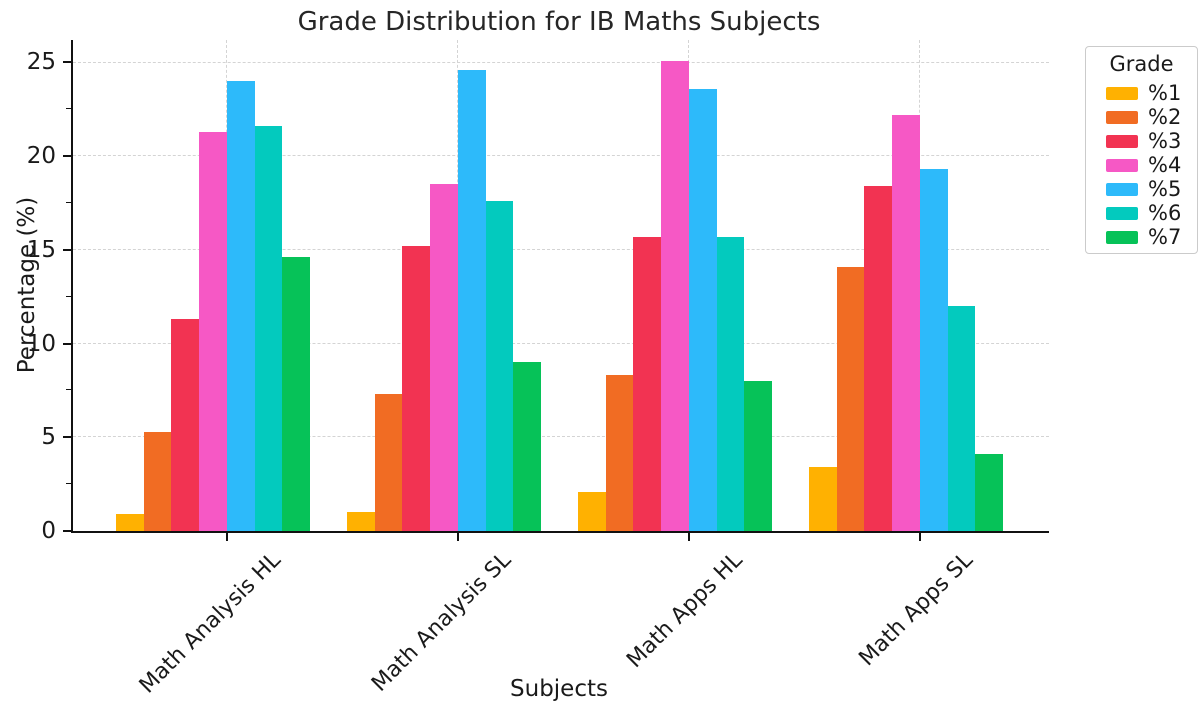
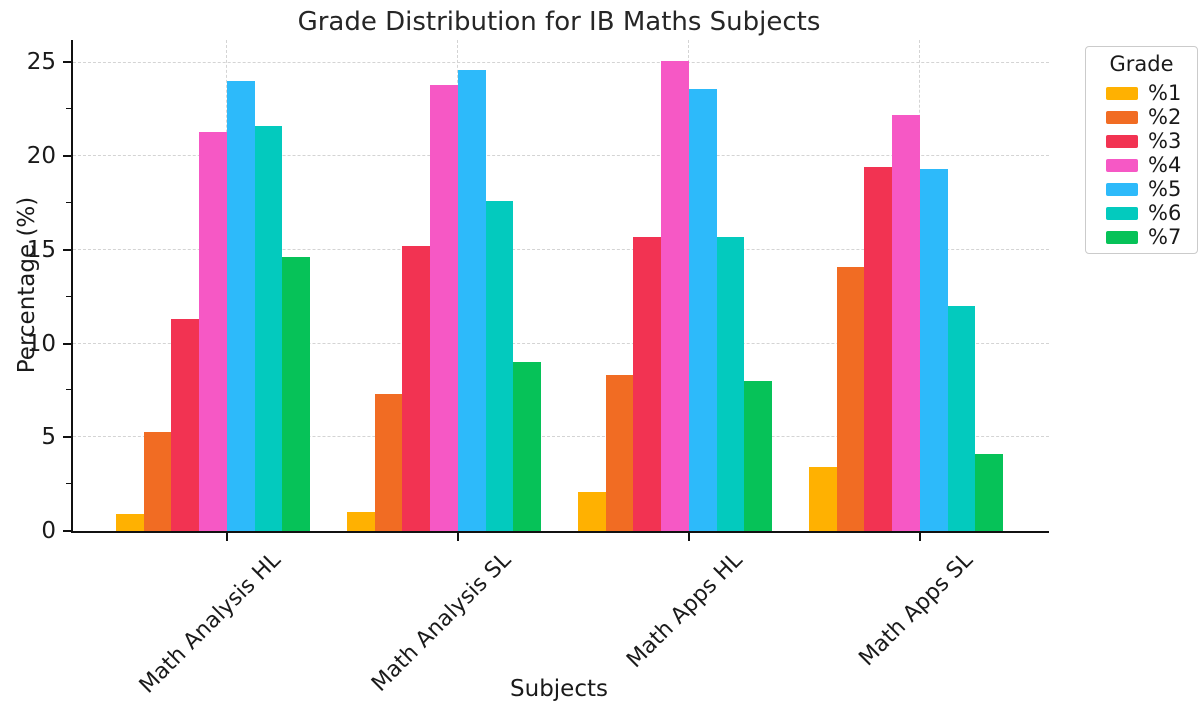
%4/Math Analysis SL: 18.5 -> 23.8
%3/Math Apps SL: 18.4 -> 19.4
